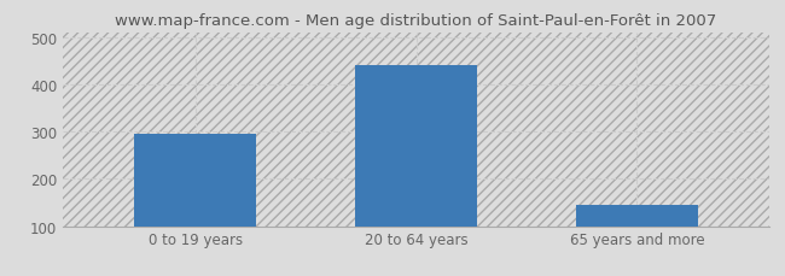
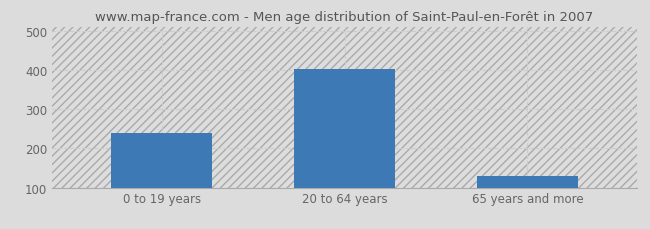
0 to 19 years: 295 -> 240
20 to 64 years: 440 -> 401
65 years and more: 145 -> 130
